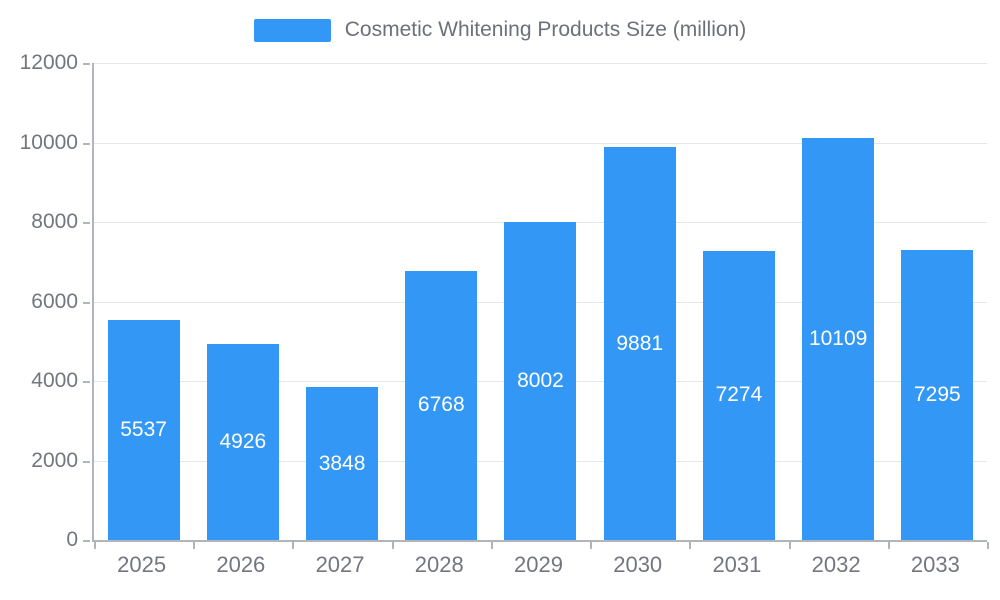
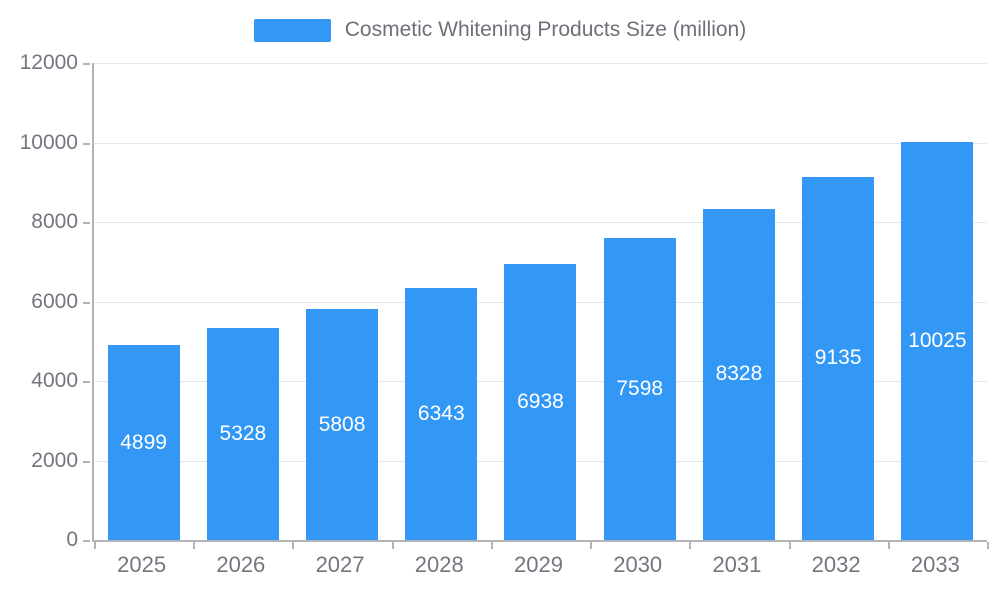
2025: 5537 -> 4899
2026: 4926 -> 5328
2027: 3848 -> 5808
2028: 6768 -> 6343
2029: 8002 -> 6938
2030: 9881 -> 7598
2031: 7274 -> 8328
2032: 10109 -> 9135
2033: 7295 -> 10025
